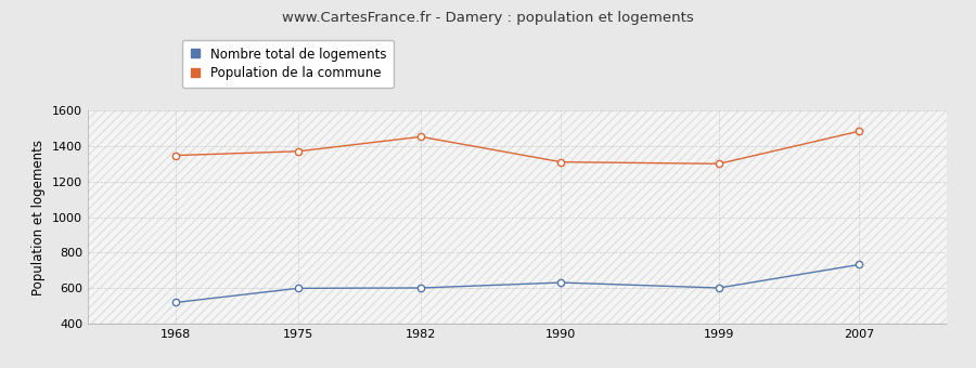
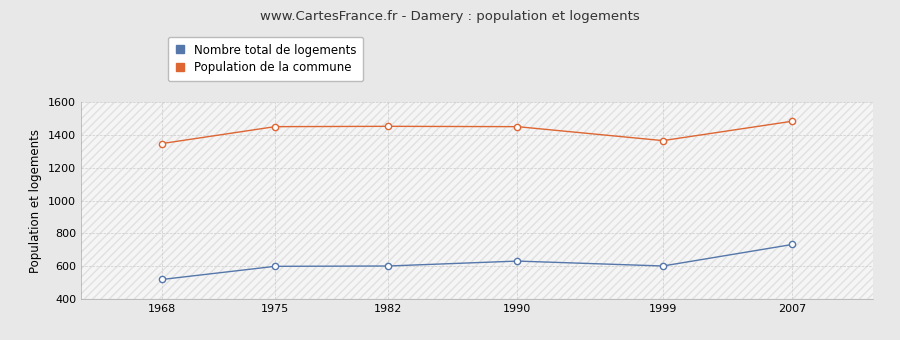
Population de la commune/1975: 1370 -> 1450
Population de la commune/1990: 1310 -> 1450
Population de la commune/1999: 1300 -> 1360
